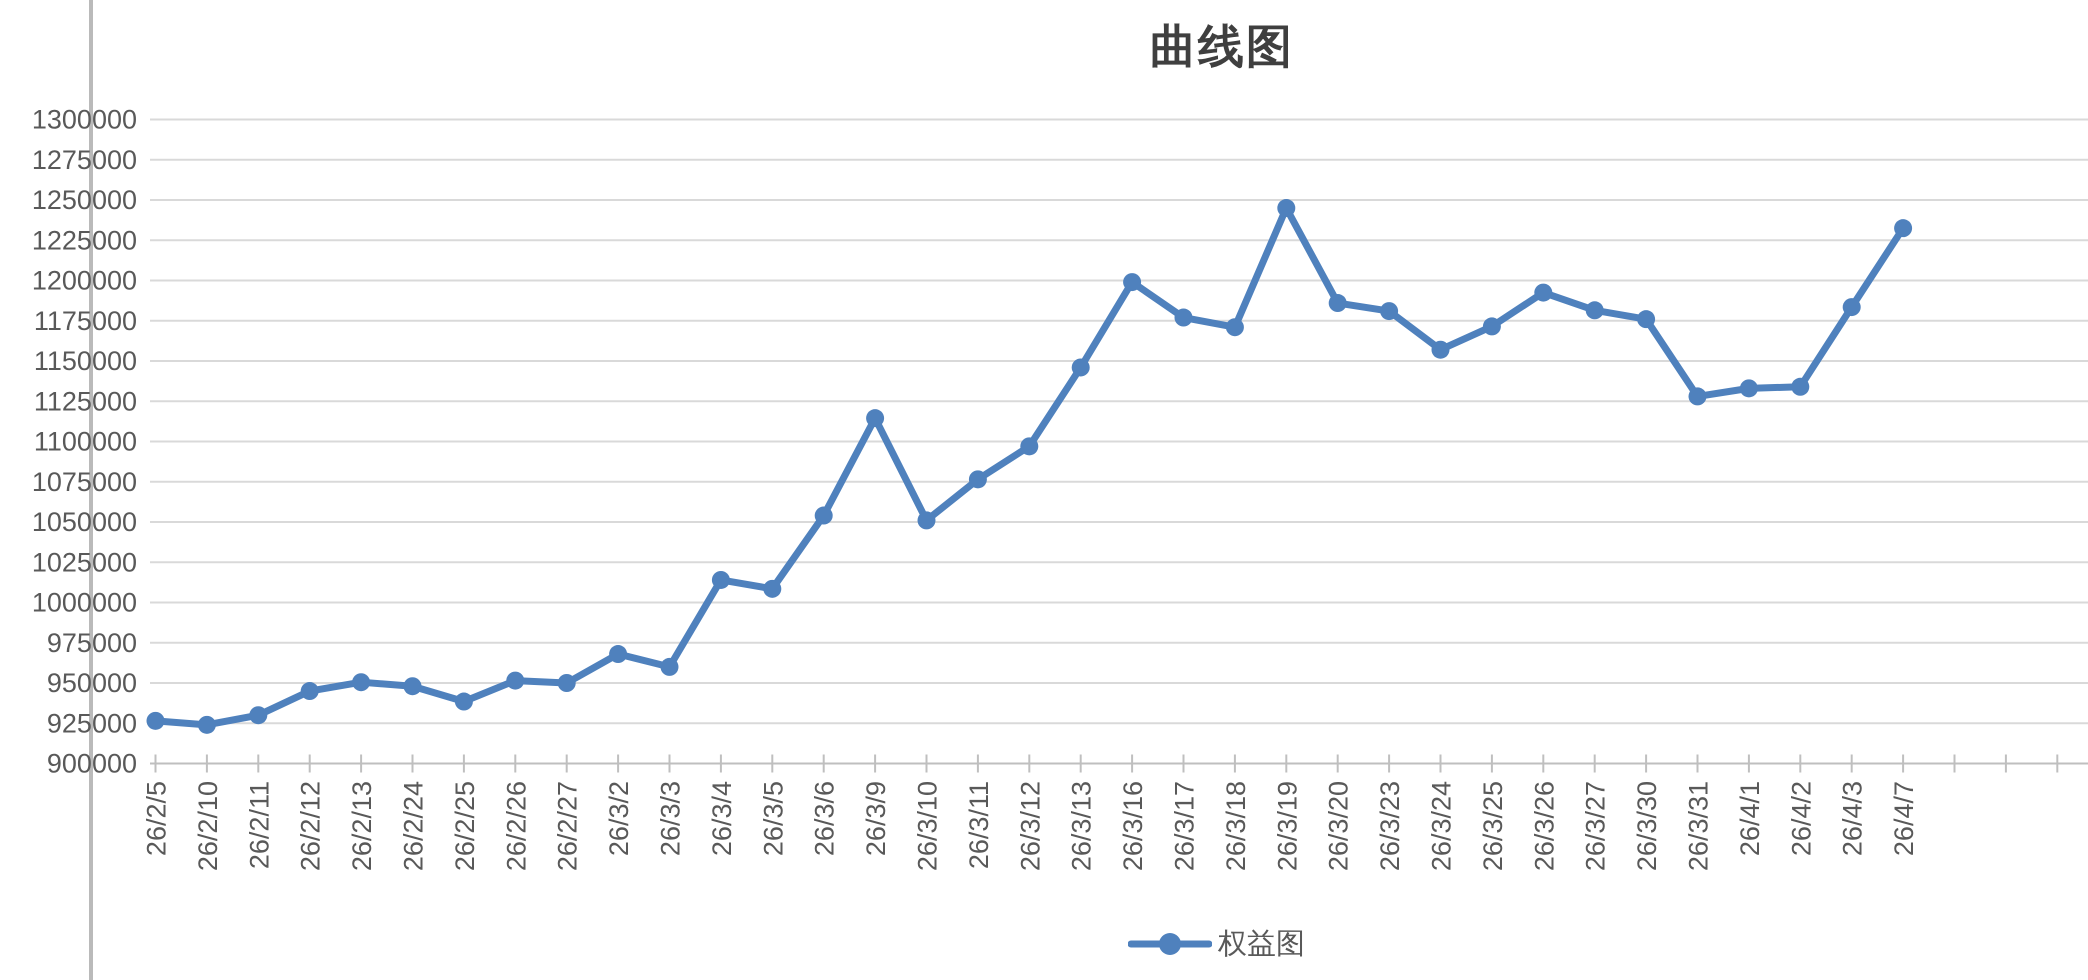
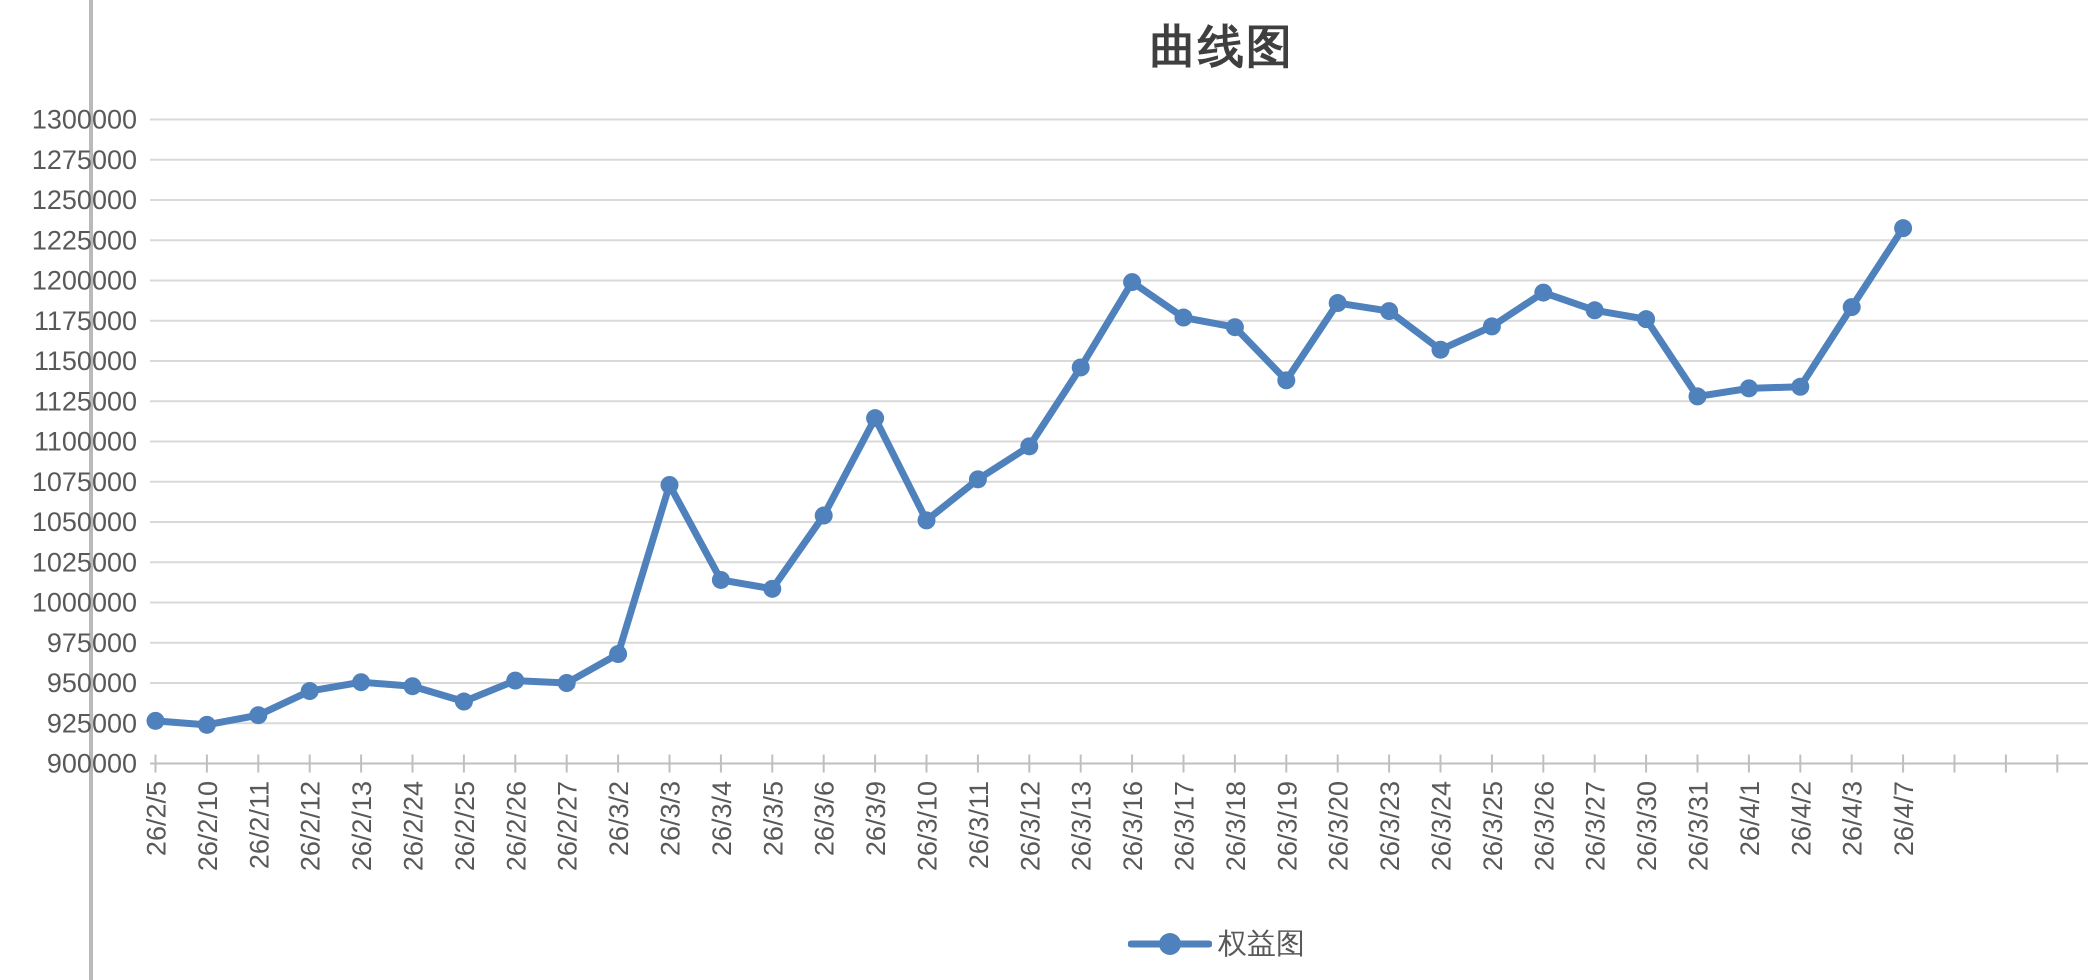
26/3/3: 960000 -> 1073000
26/3/19: 1245000 -> 1138000
